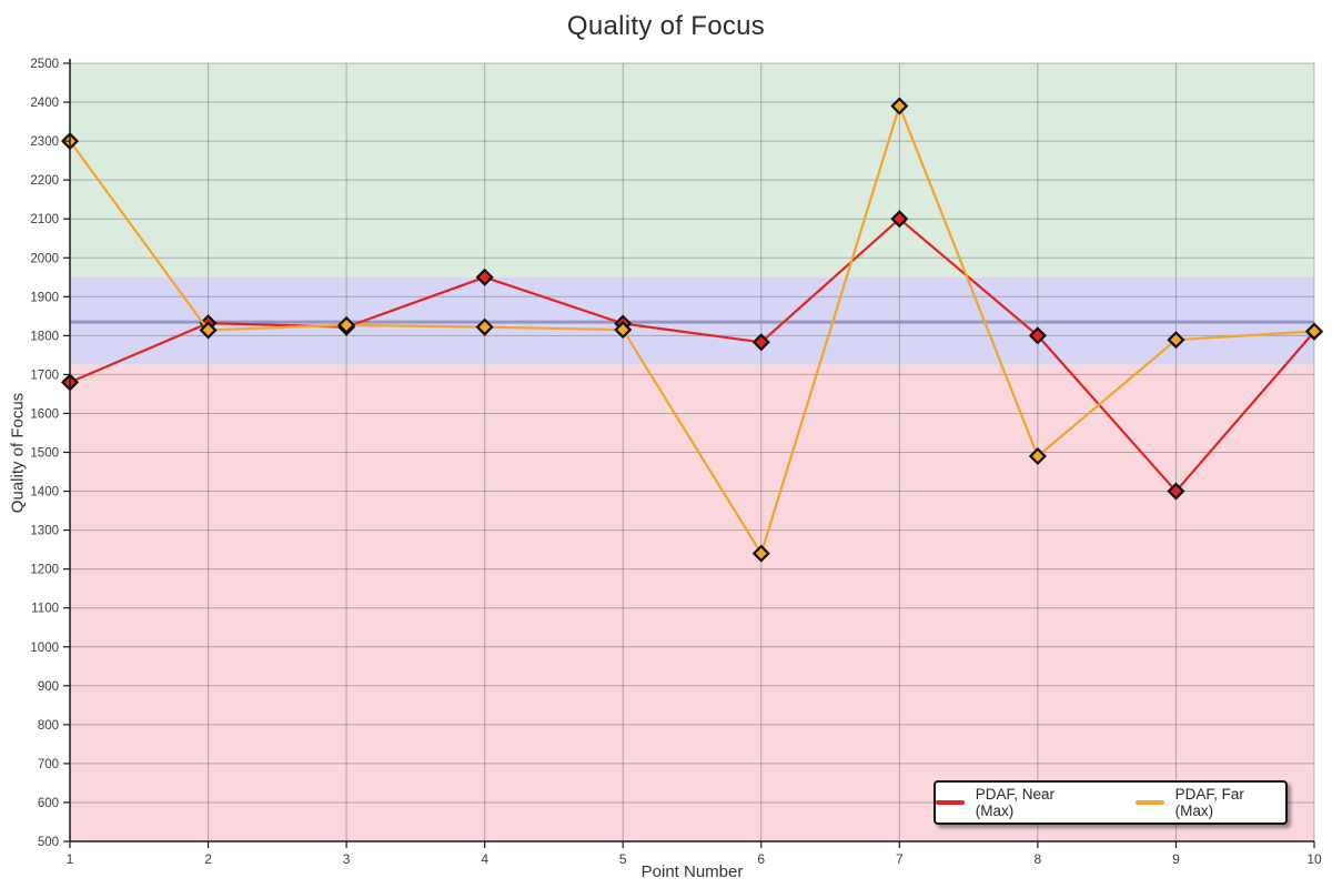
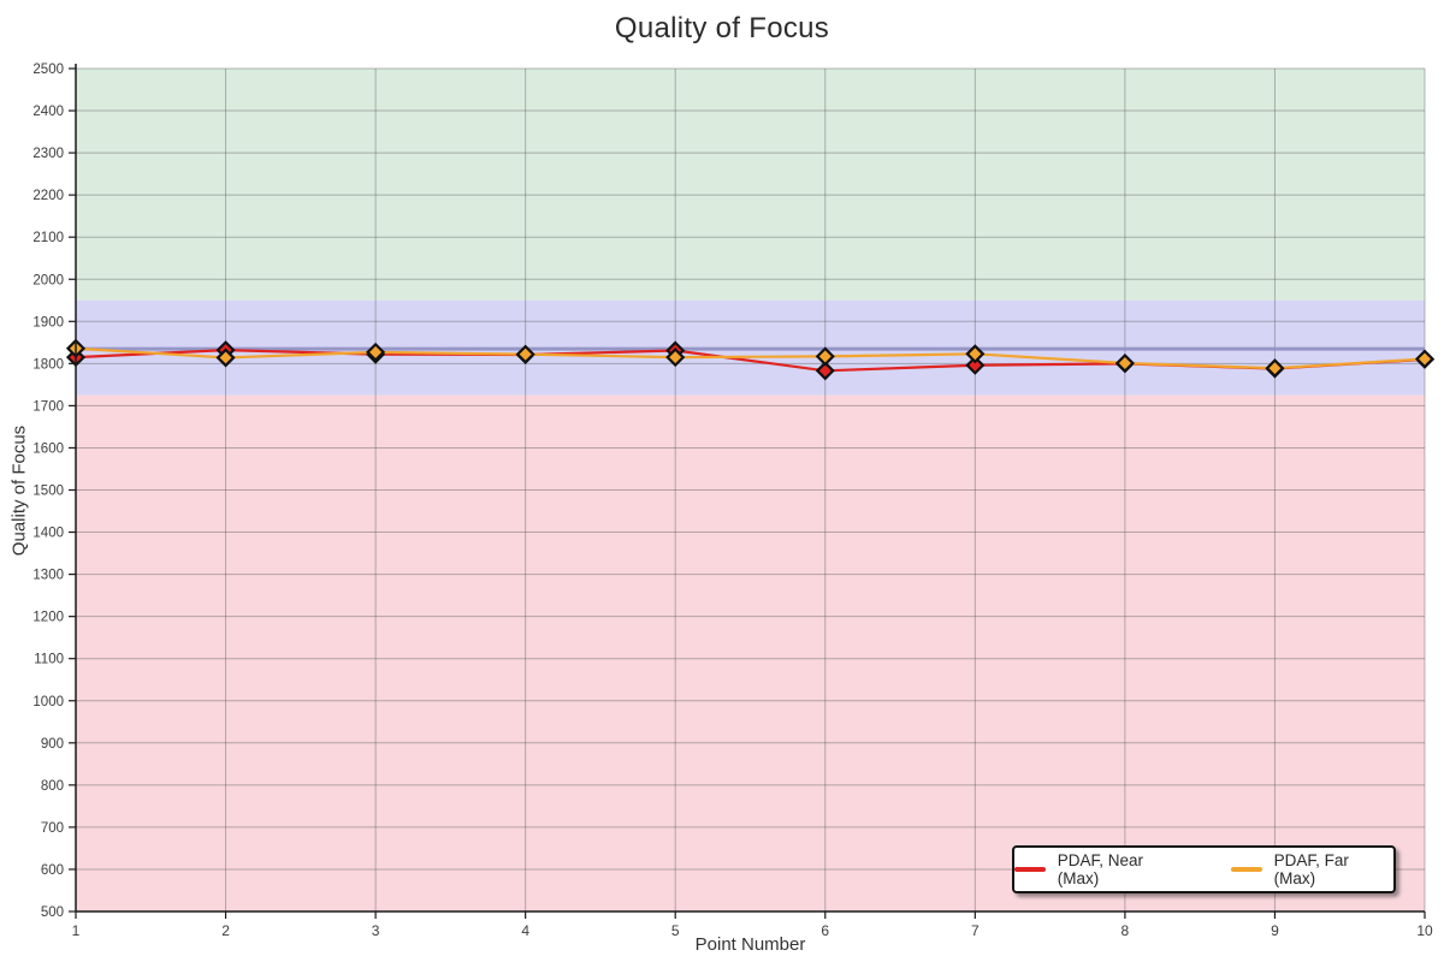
PDAF, Near (Max)/1: 1680 -> 1820
PDAF, Far (Max)/1: 2300 -> 1840
PDAF, Near (Max)/4: 1950 -> 1820
PDAF, Far (Max)/6: 1240 -> 1820
PDAF, Near (Max)/7: 2100 -> 1800
PDAF, Far (Max)/7: 2390 -> 1820
PDAF, Far (Max)/8: 1490 -> 1800
PDAF, Near (Max)/9: 1400 -> 1790
